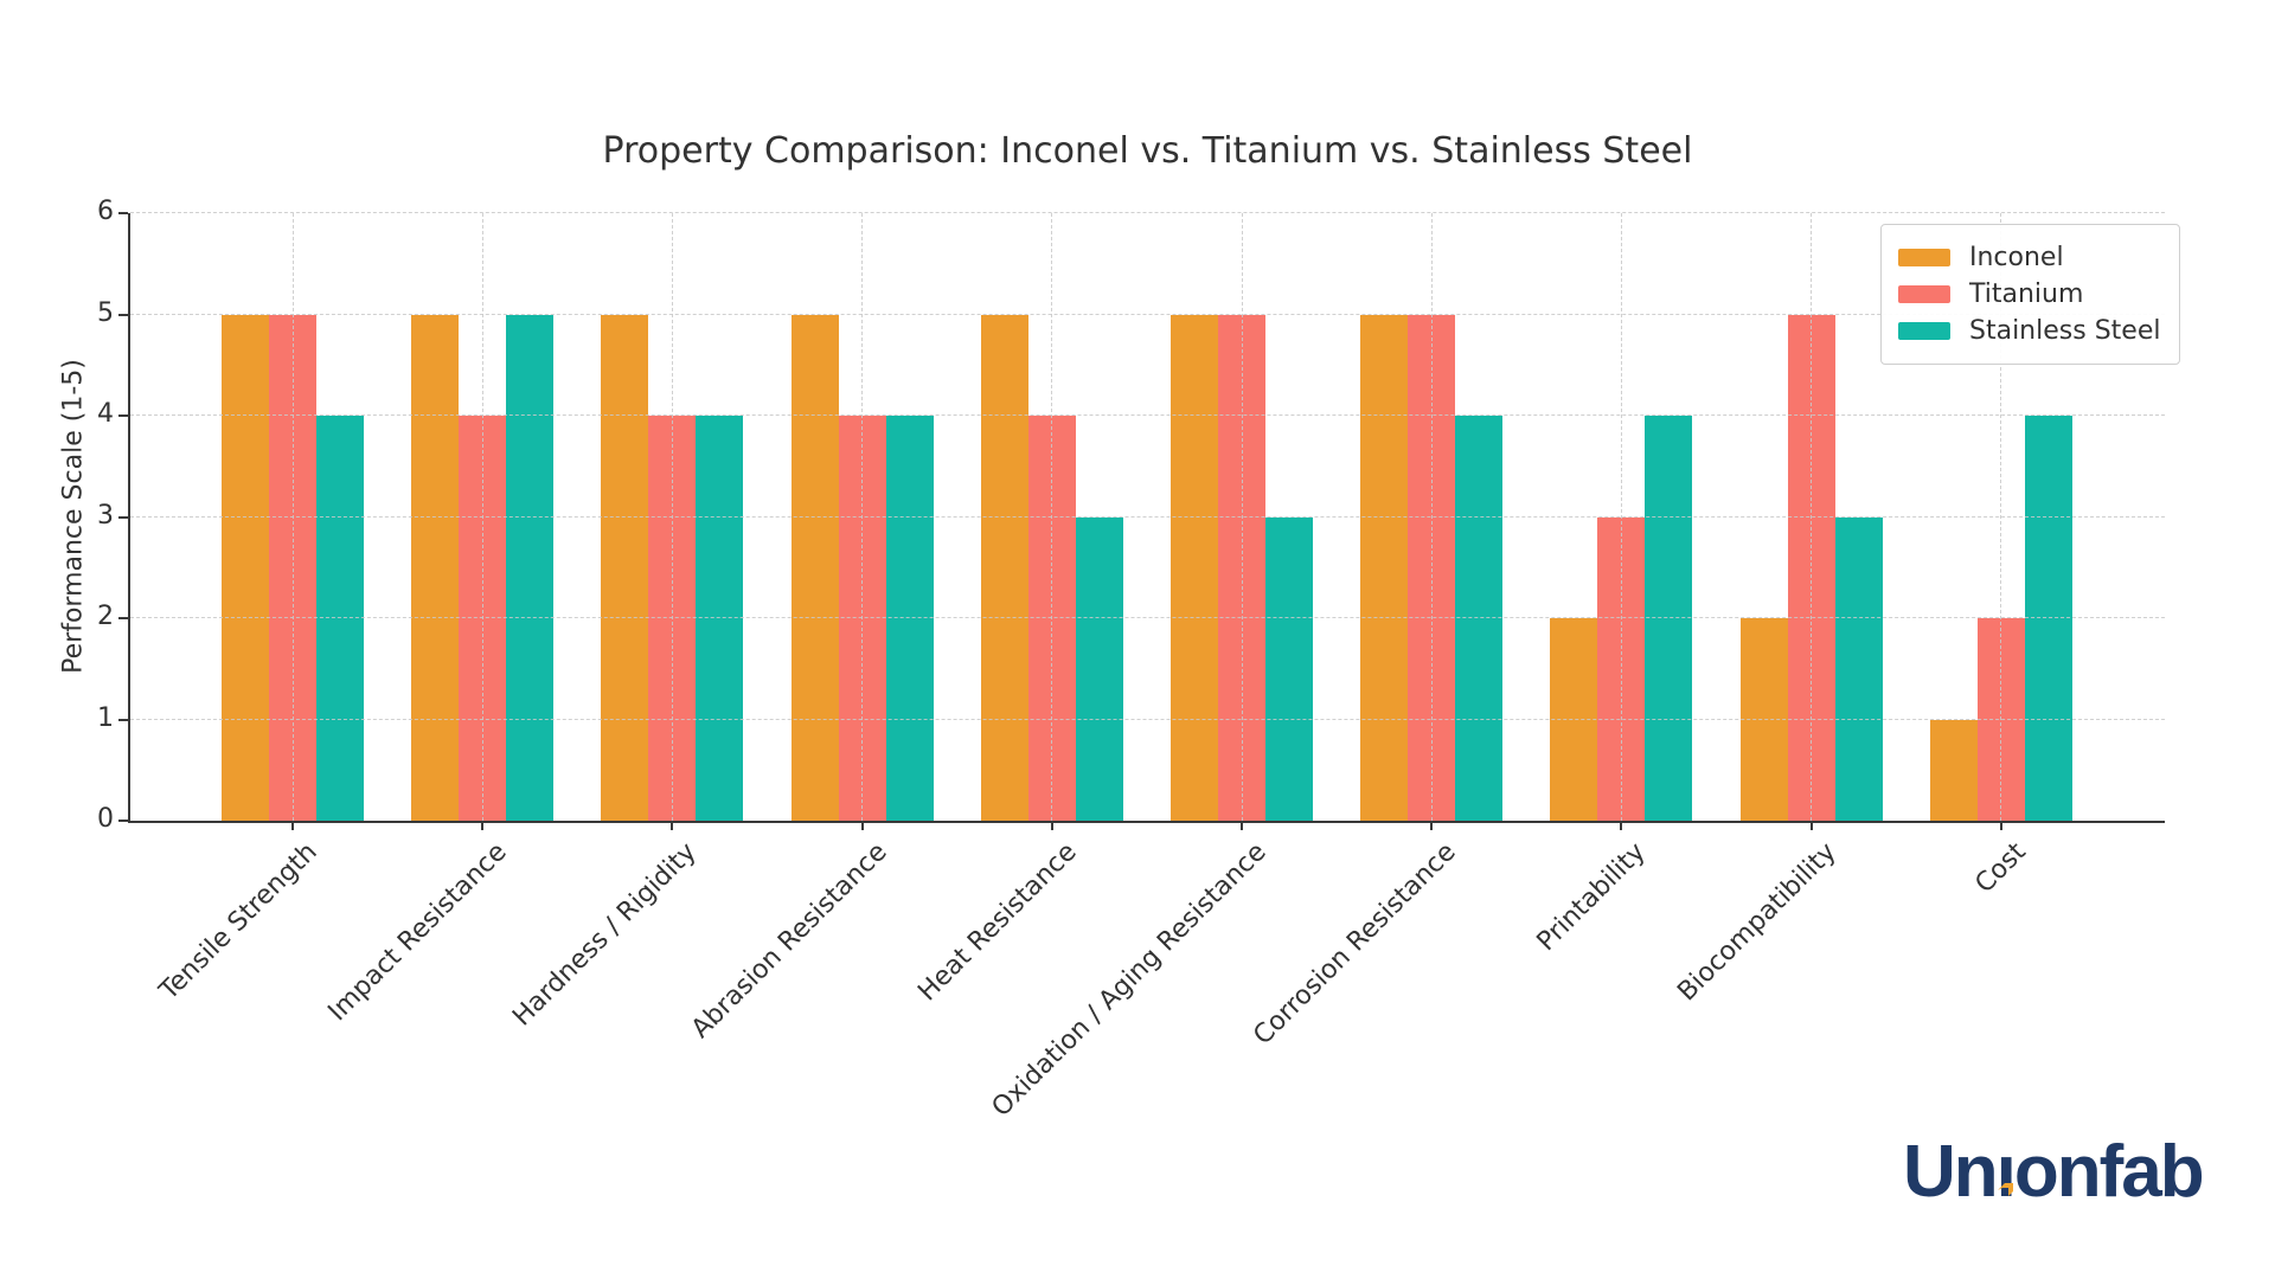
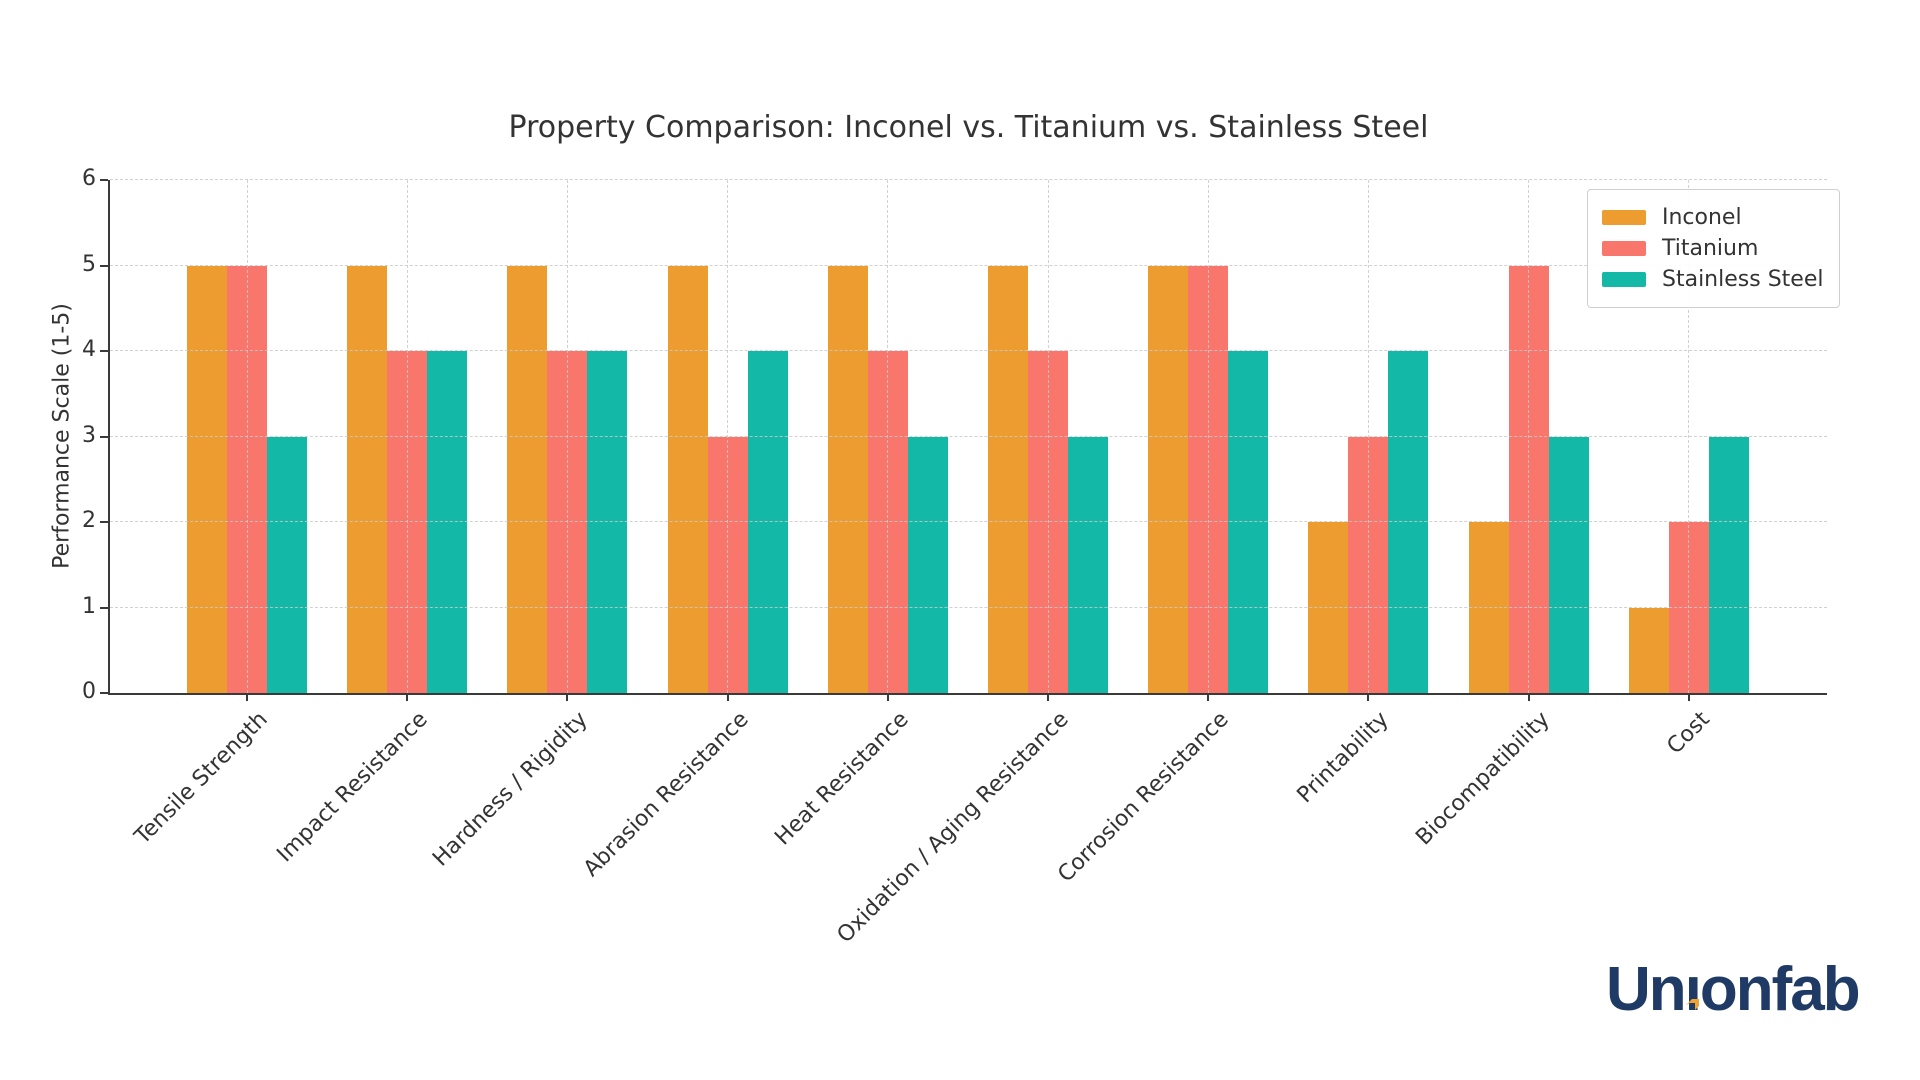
Stainless Steel/Tensile Strength: 4 -> 3
Stainless Steel/Impact Resistance: 5 -> 4
Titanium/Abrasion Resistance: 4 -> 3
Titanium/Oxidation / Aging Resistance: 5 -> 4
Stainless Steel/Cost: 4 -> 3
